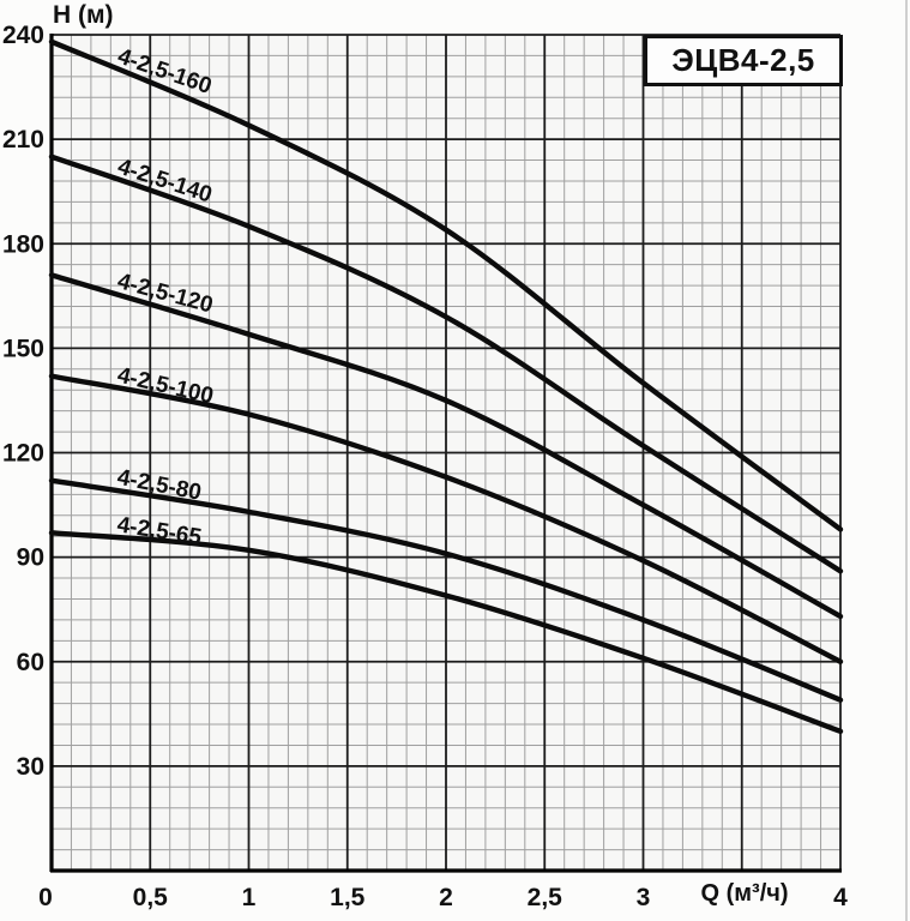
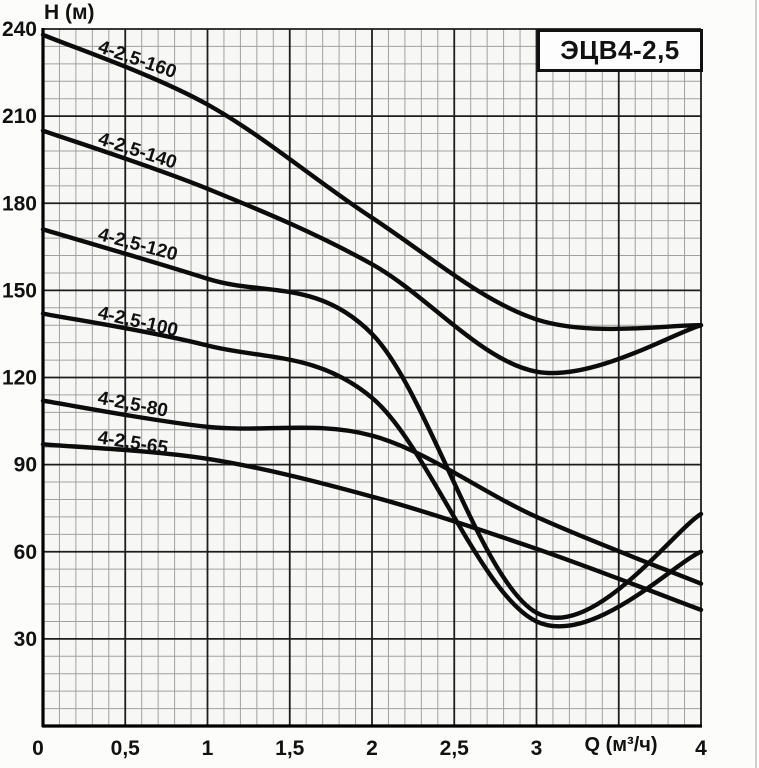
4-2,5-160/2: 184 -> 175
4-2,5-80/2: 91 -> 100
4-2,5-120/3: 105 -> 39
4-2,5-100/3: 89 -> 36
4-2,5-160/4: 98 -> 138
4-2,5-140/4: 86 -> 138
